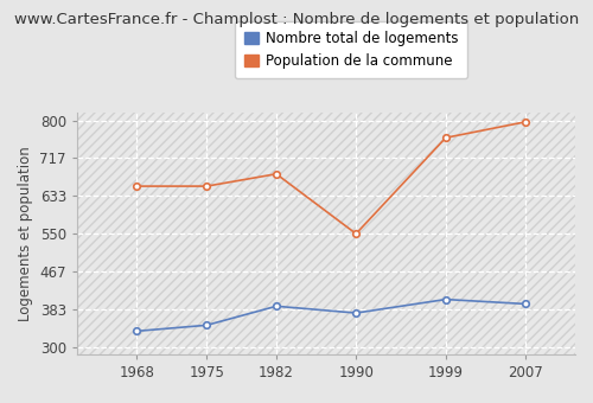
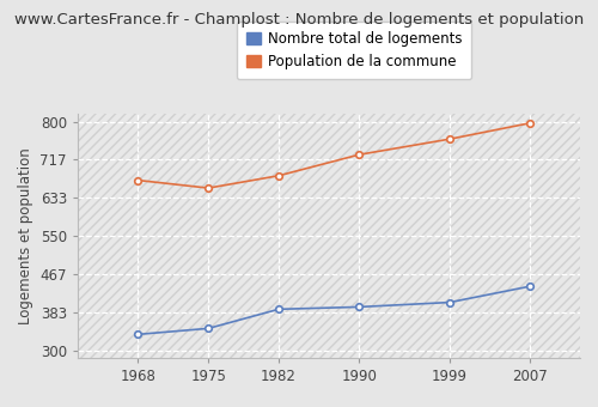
Population de la commune/1968: 655 -> 672
Nombre total de logements/1990: 375 -> 395
Population de la commune/1990: 550 -> 728
Nombre total de logements/2007: 395 -> 440
